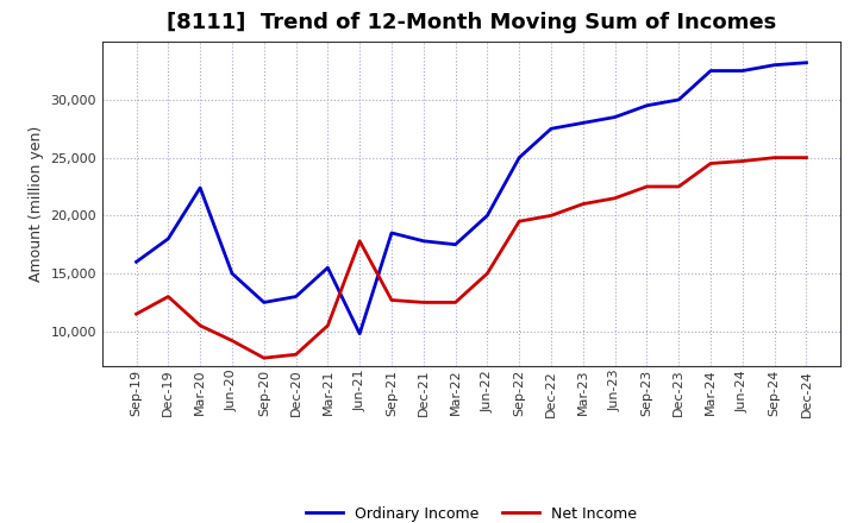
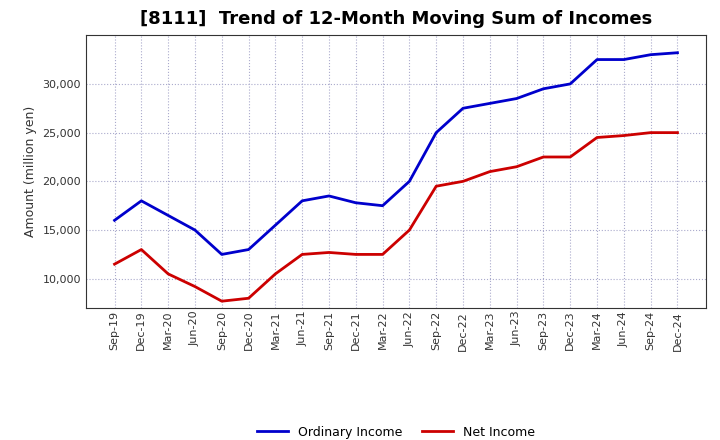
Ordinary Income/Mar-20: 22,400 -> 16,500
Ordinary Income/Jun-21: 9,800 -> 18,000
Net Income/Jun-21: 17,800 -> 12,500
